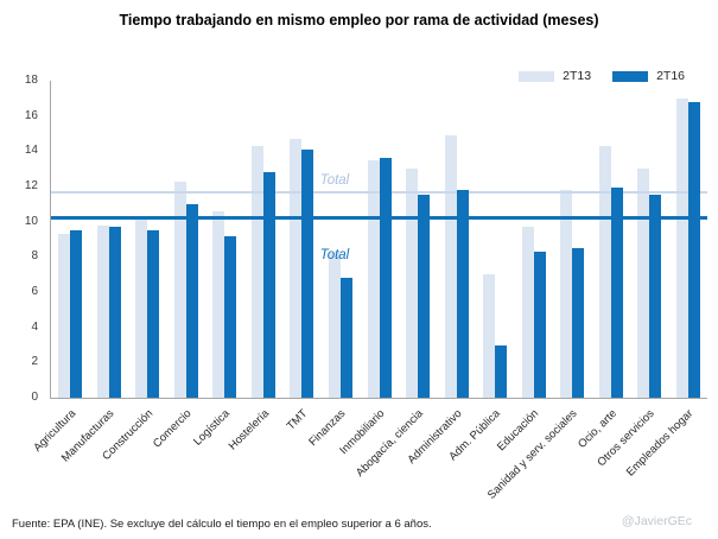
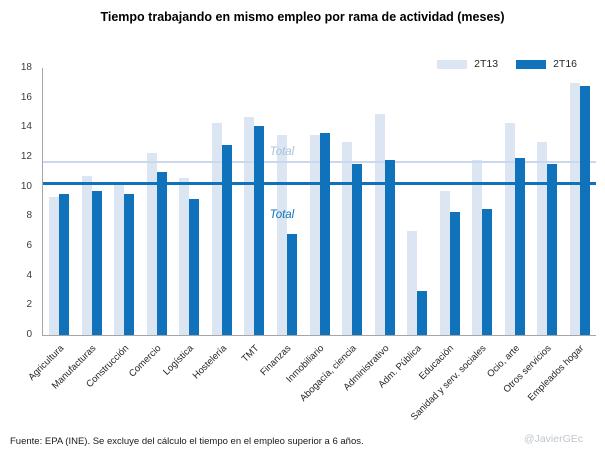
2T13/Manufacturas: 9.8 -> 10.7
2T13/Finanzas: 8.2 -> 13.5
